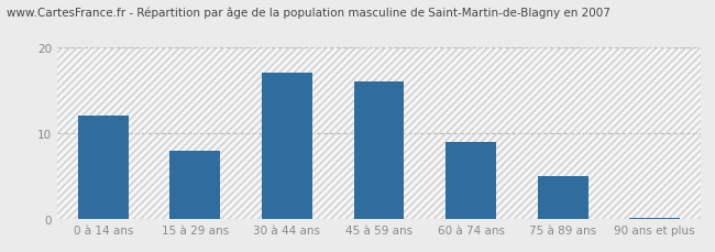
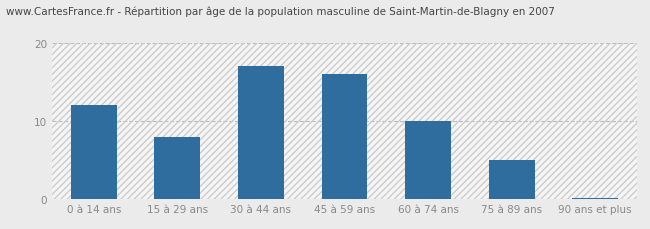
60 à 74 ans: 9.0 -> 10.0
